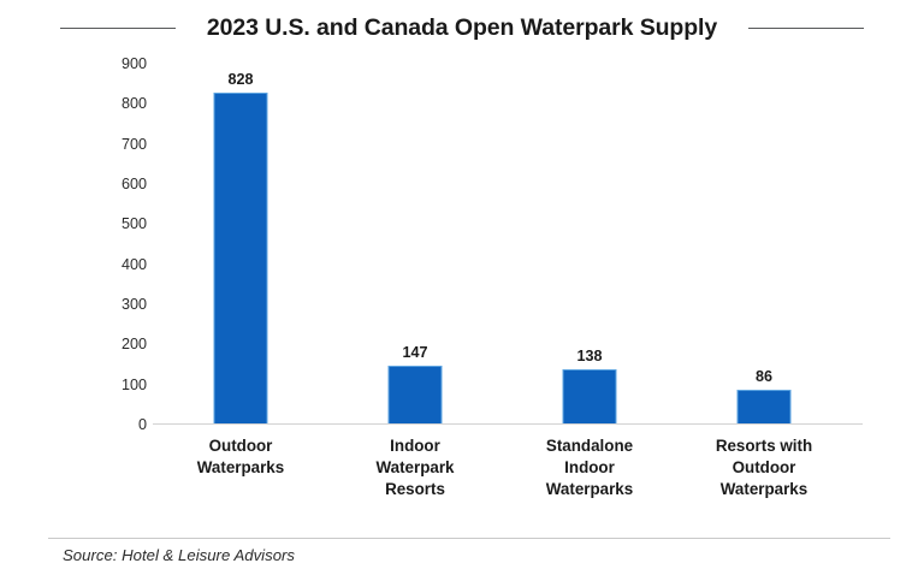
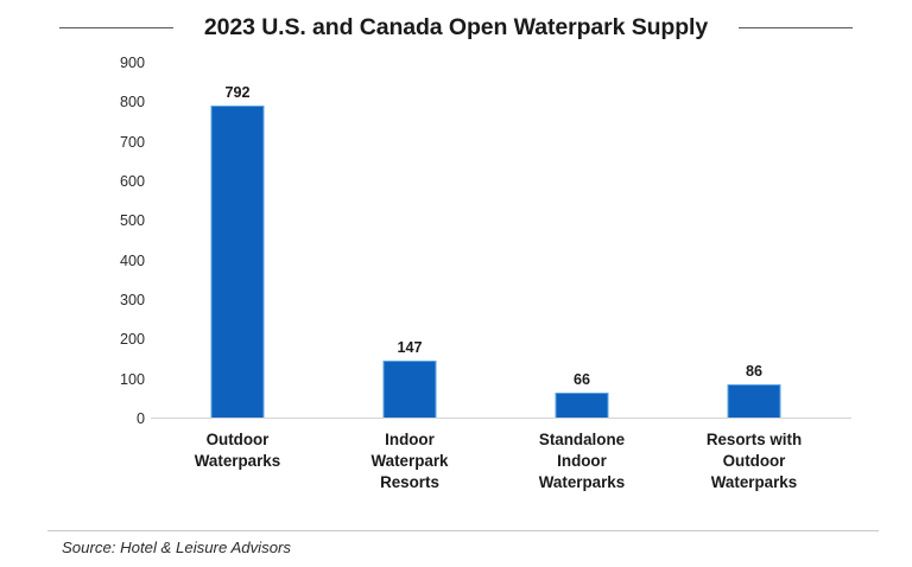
Outdoor Waterparks: 828 -> 792
Standalone Indoor Waterparks: 138 -> 66
